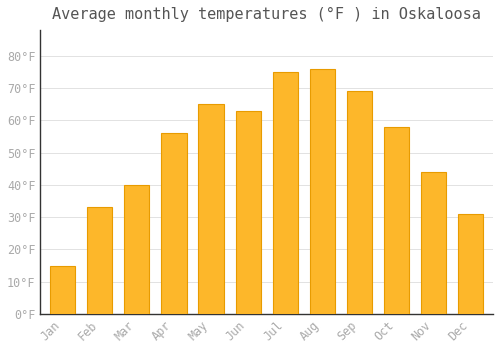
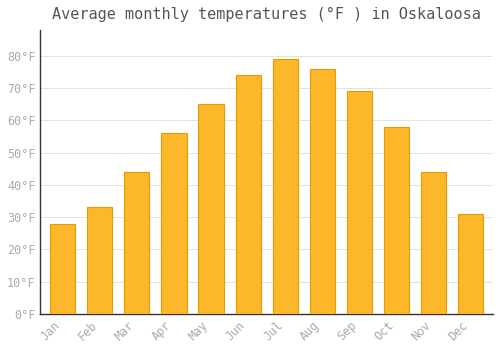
Jan: 15°F -> 28°F
Mar: 40°F -> 44°F
Jun: 63°F -> 74°F
Jul: 75°F -> 79°F
